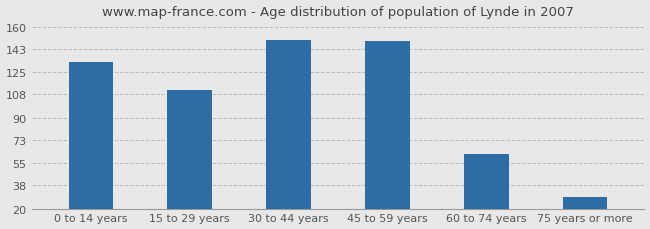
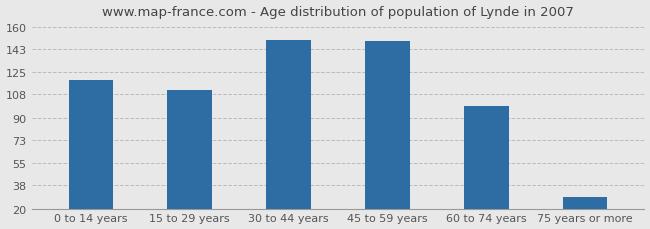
0 to 14 years: 133 -> 119
60 to 74 years: 62 -> 99
